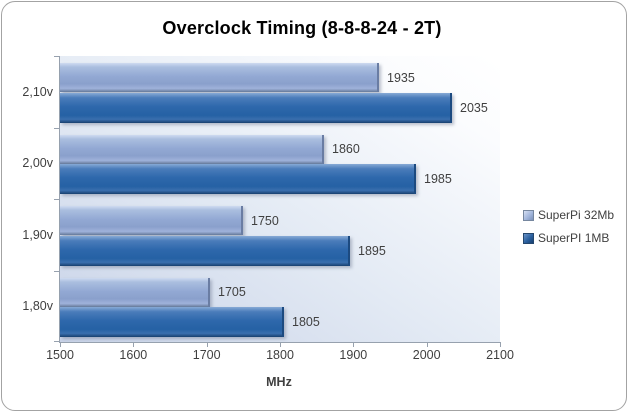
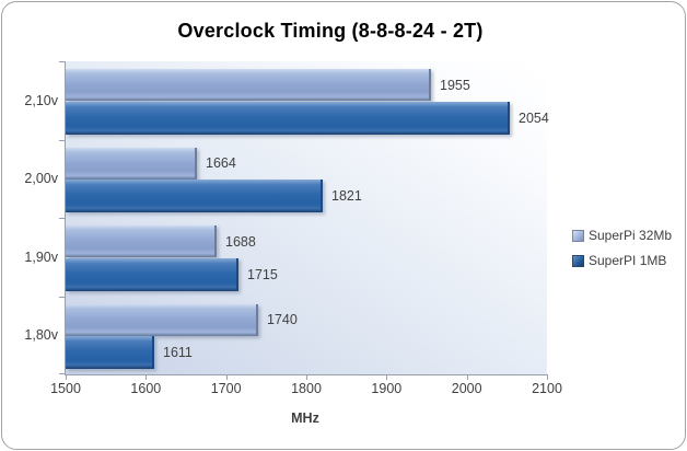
SuperPi 32Mb/2,10v: 1935 -> 1955
SuperPI 1MB/2,10v: 2035 -> 2054
SuperPi 32Mb/2,00v: 1860 -> 1664
SuperPI 1MB/2,00v: 1985 -> 1821
SuperPi 32Mb/1,90v: 1750 -> 1688
SuperPI 1MB/1,90v: 1895 -> 1715
SuperPi 32Mb/1,80v: 1705 -> 1740
SuperPI 1MB/1,80v: 1805 -> 1611
